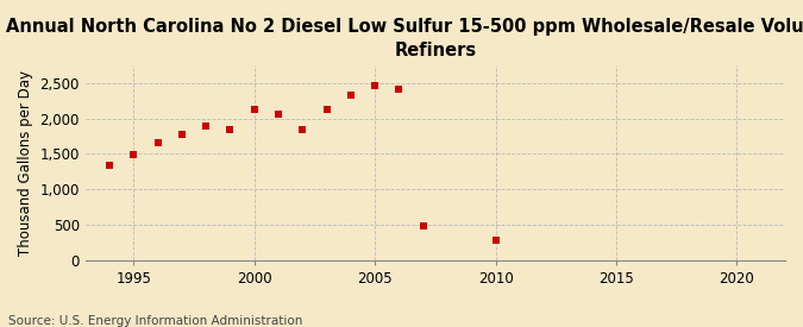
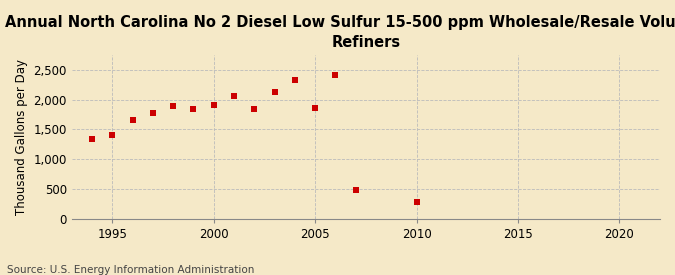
1995: 1,490 -> 1,400
2000: 2,130 -> 1,920
2005: 2,470 -> 1,860
